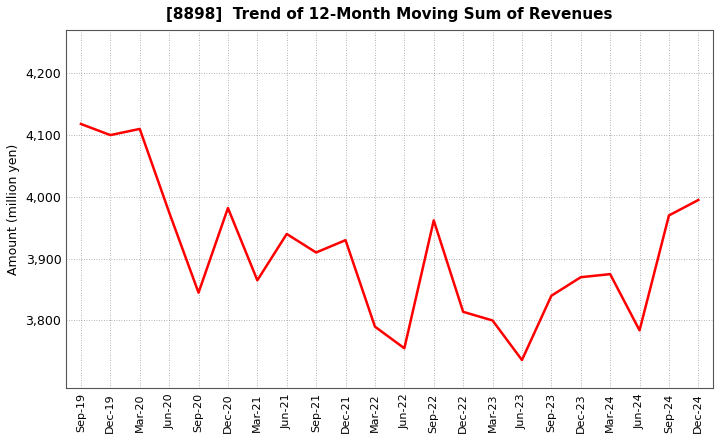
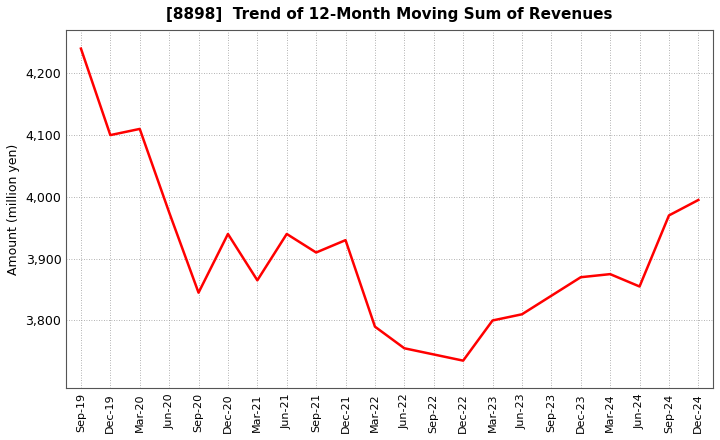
Sep-19: 4,118 -> 4,240
Dec-20: 3,982 -> 3,940
Sep-22: 3,962 -> 3,745
Dec-22: 3,814 -> 3,735
Jun-23: 3,736 -> 3,810
Jun-24: 3,784 -> 3,855
